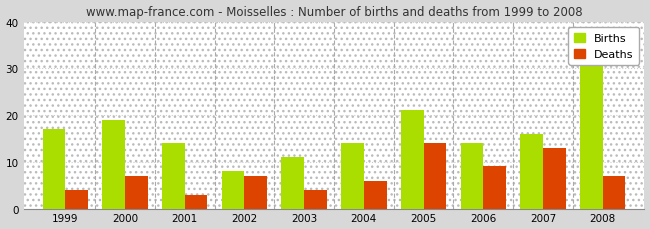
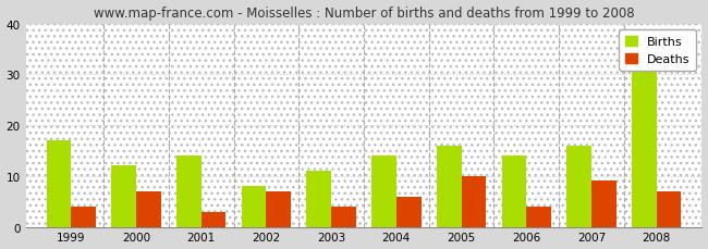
Births/2000: 19 -> 12
Births/2005: 21 -> 16
Deaths/2005: 14 -> 10
Deaths/2006: 9 -> 4
Deaths/2007: 13 -> 9
